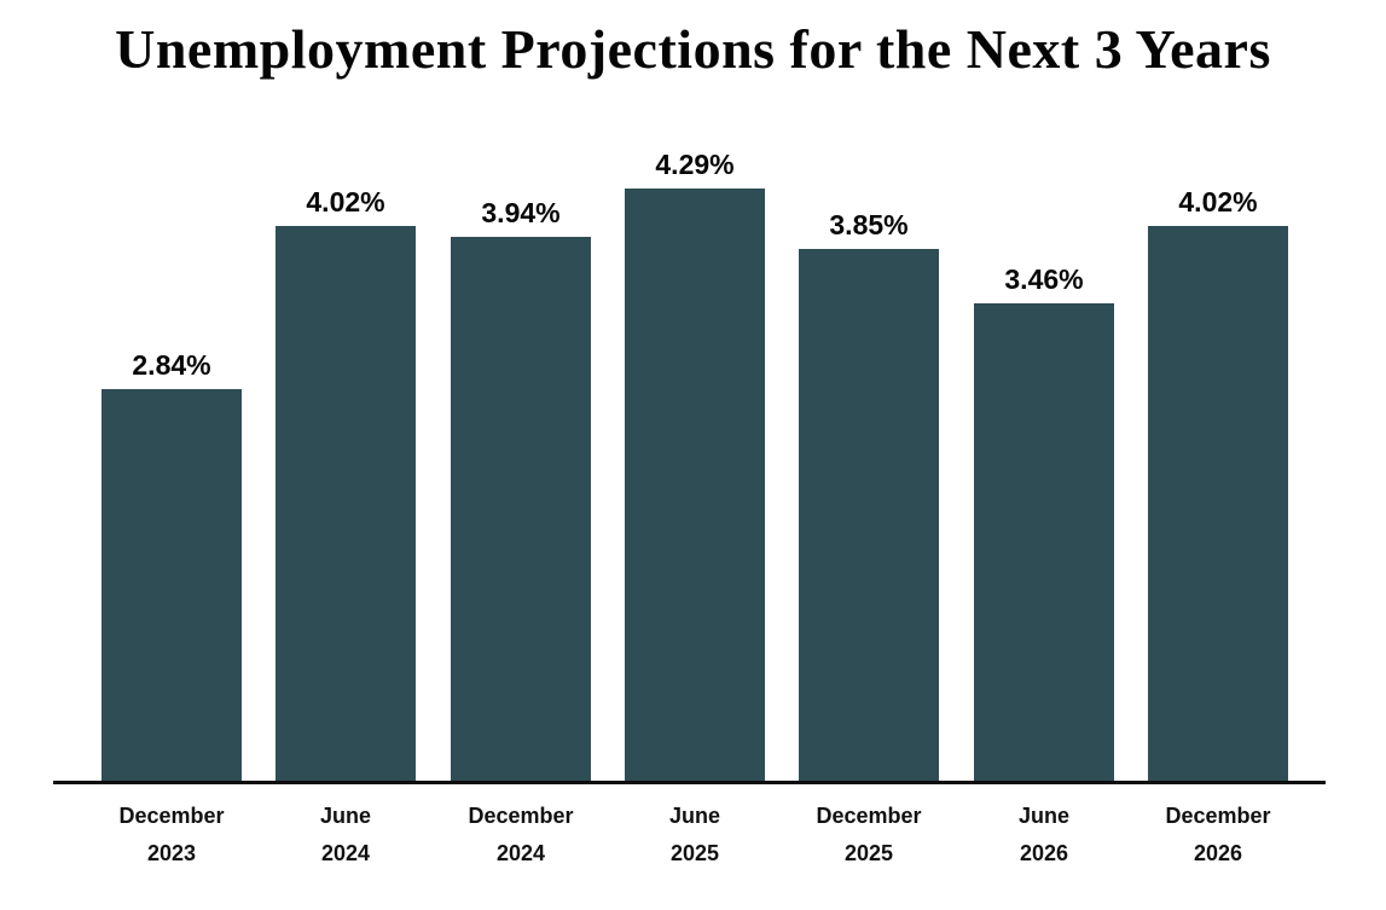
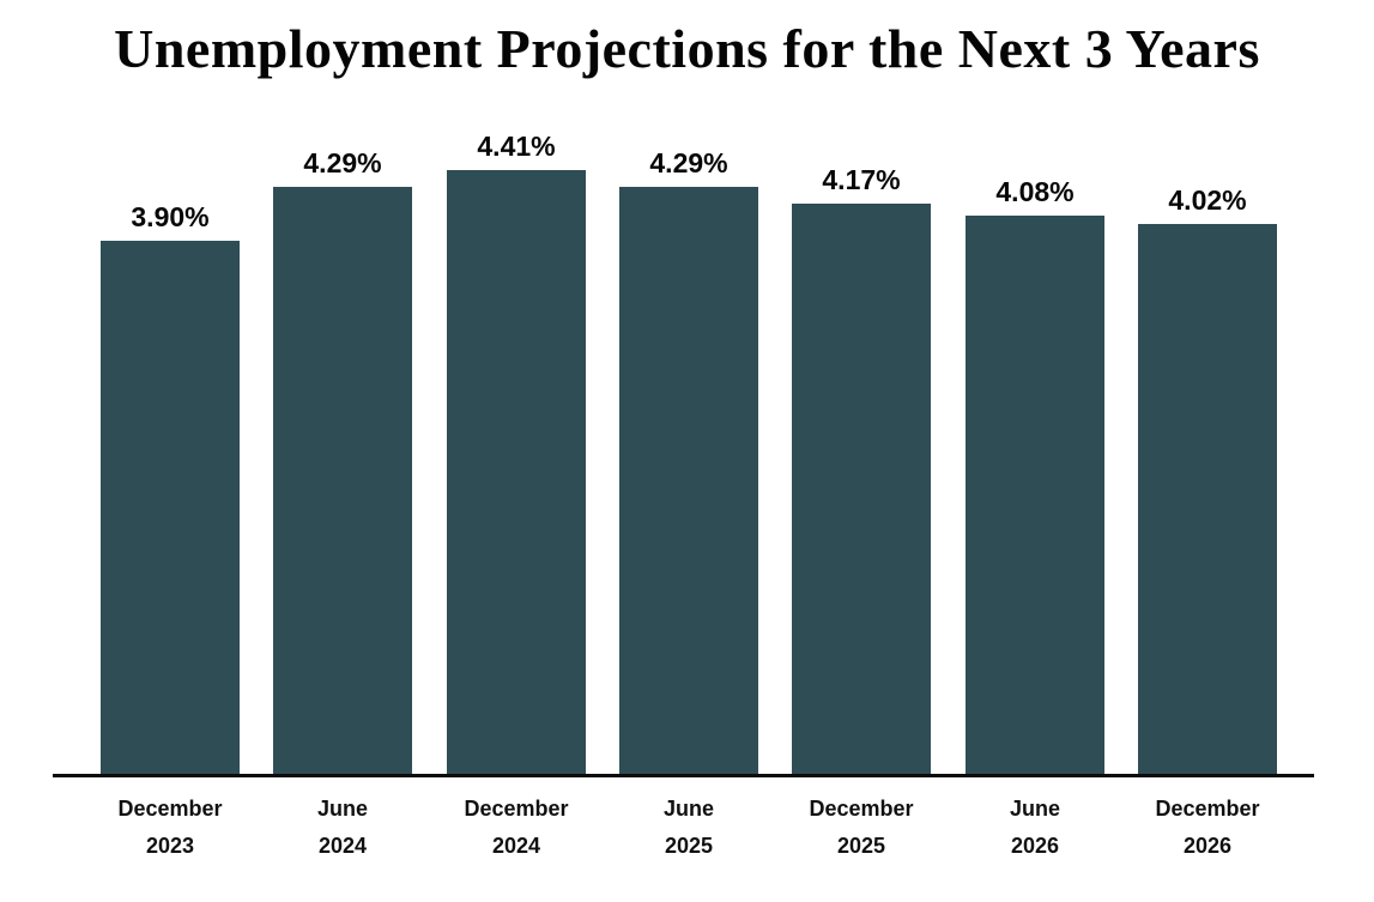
December 2023: 2.84% -> 3.90%
June 2024: 4.02% -> 4.29%
December 2024: 3.94% -> 4.41%
December 2025: 3.85% -> 4.17%
June 2026: 3.46% -> 4.08%
